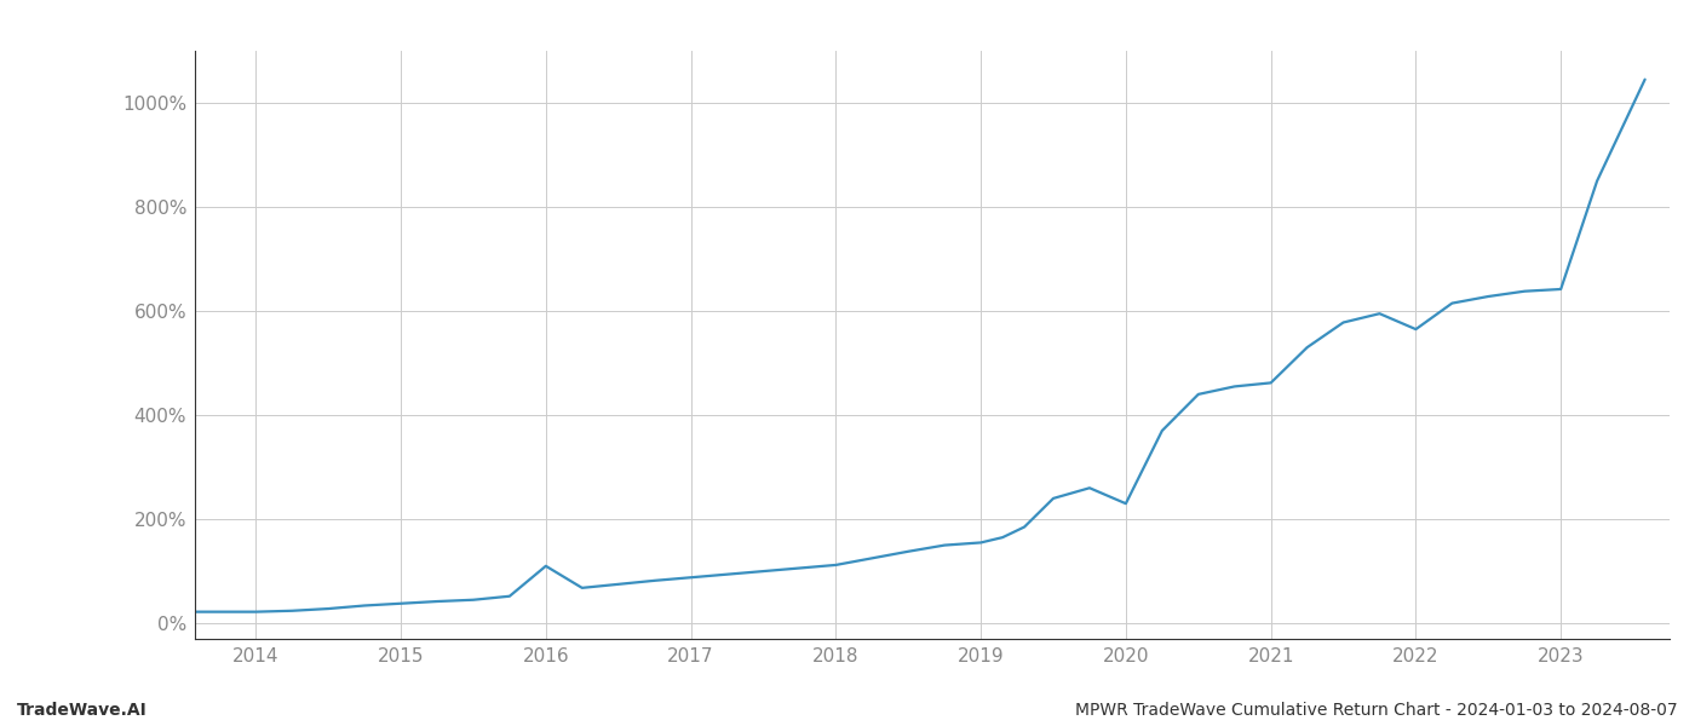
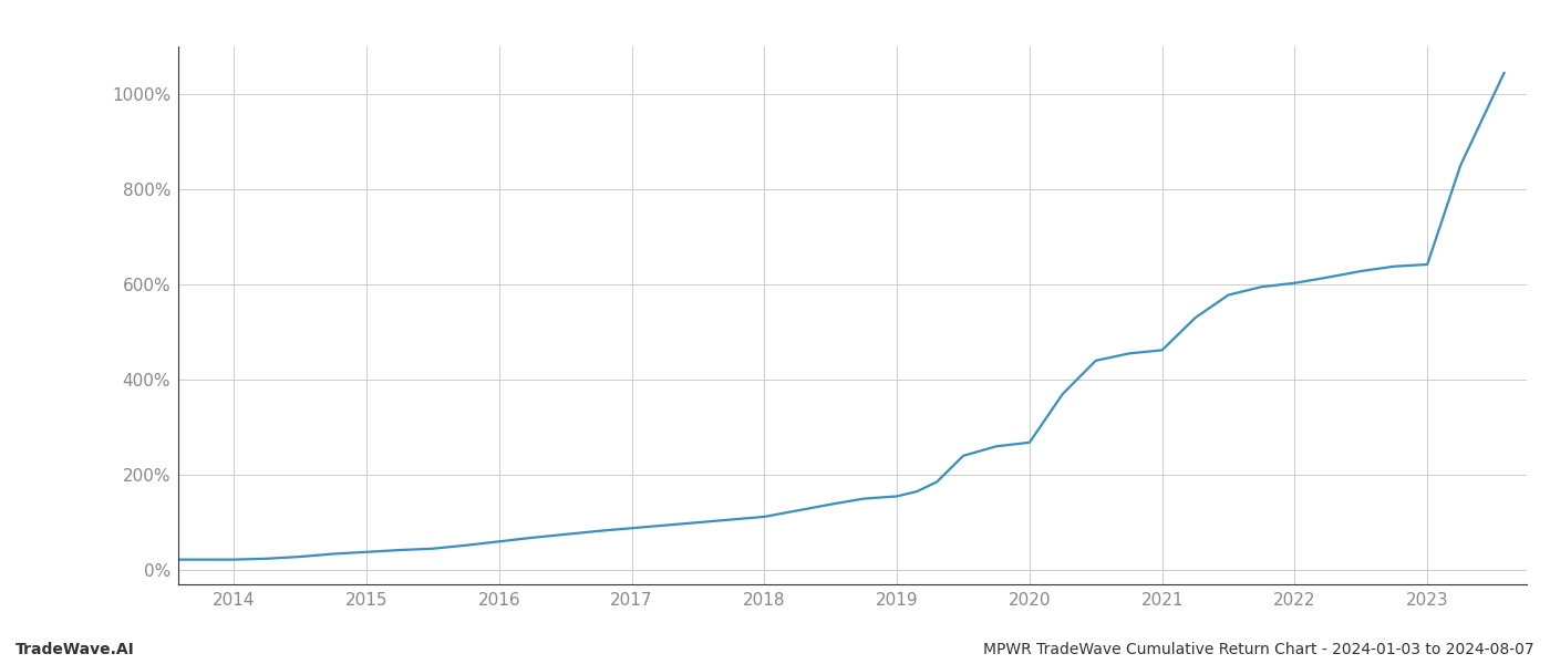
2016: 110% -> 60%
2020: 230% -> 268%
2022: 565% -> 603%
